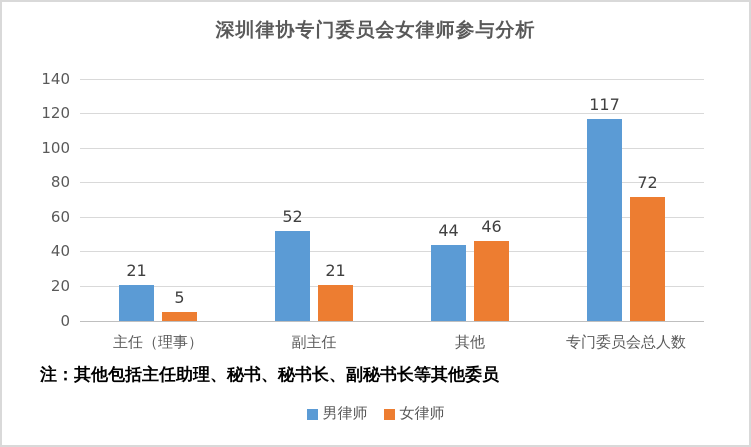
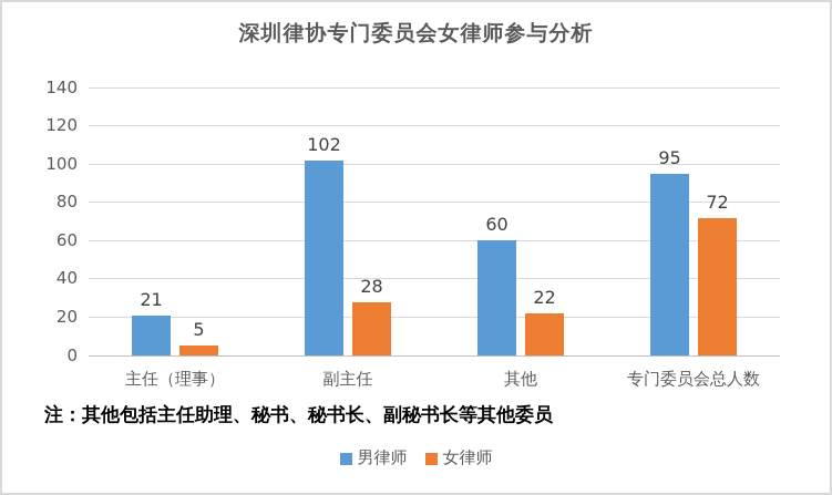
男律师/副主任: 52 -> 102
女律师/副主任: 21 -> 28
男律师/其他: 44 -> 60
女律师/其他: 46 -> 22
男律师/专门委员会总人数: 117 -> 95
